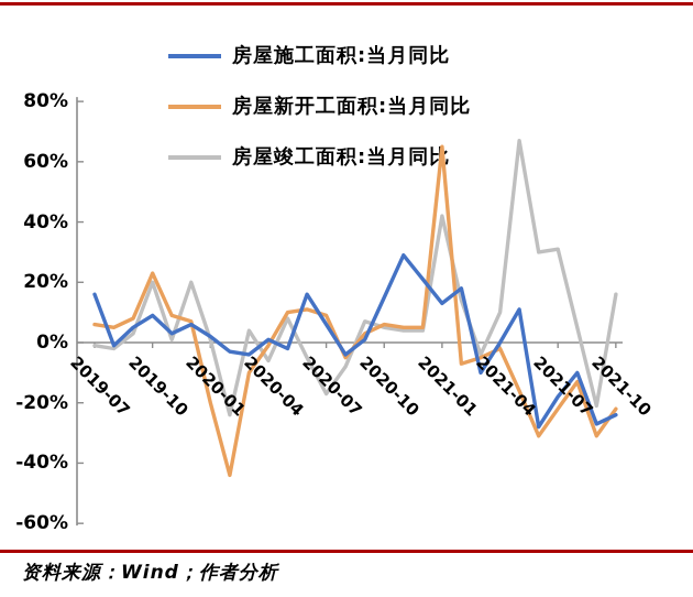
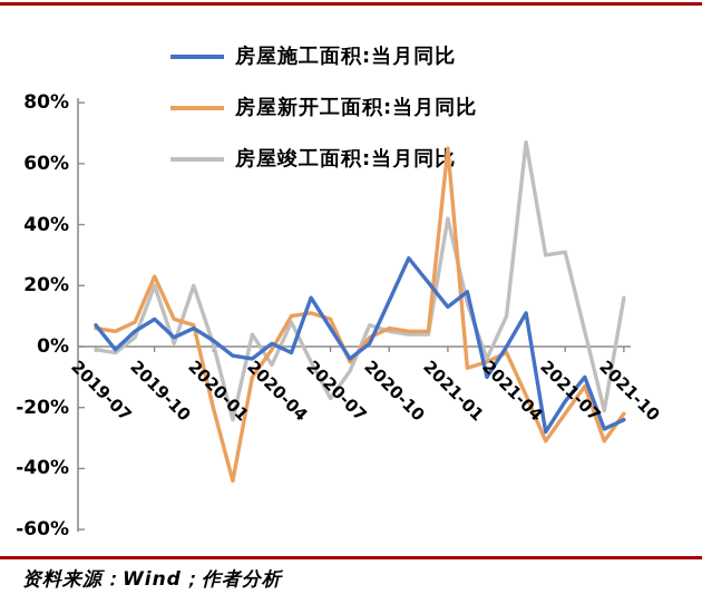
房屋施工面积:当月同比/2019-07: 16% -> 7%
